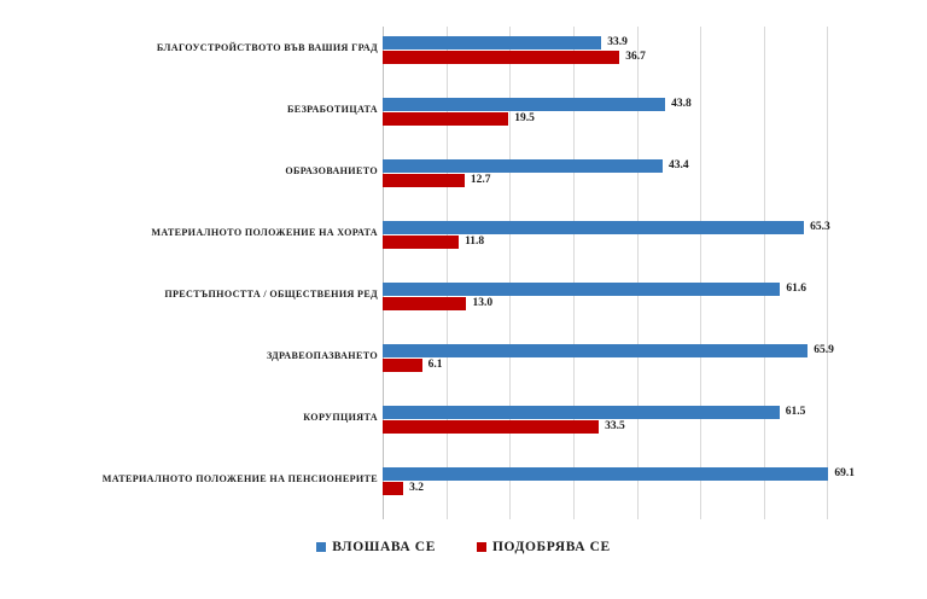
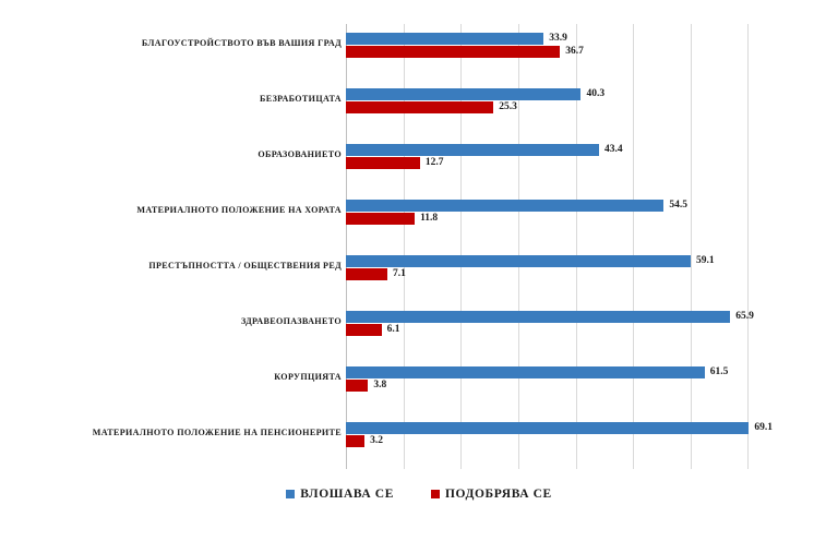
ВЛОШАВА СЕ/БЕЗРАБОТИЦАТА: 43.8 -> 40.3
ПОДОБРЯВА СЕ/БЕЗРАБОТИЦАТА: 19.5 -> 25.3
ВЛОШАВА СЕ/МАТЕРИАЛНОТО ПОЛОЖЕНИЕ НА ХОРАТА: 65.3 -> 54.5
ВЛОШАВА СЕ/ПРЕСТЪПНОСТТА / ОБЩЕСТВЕНИЯ РЕД: 61.6 -> 59.1
ПОДОБРЯВА СЕ/ПРЕСТЪПНОСТТА / ОБЩЕСТВЕНИЯ РЕД: 13.0 -> 7.1
ПОДОБРЯВА СЕ/КОРУПЦИЯТА: 33.5 -> 3.8
